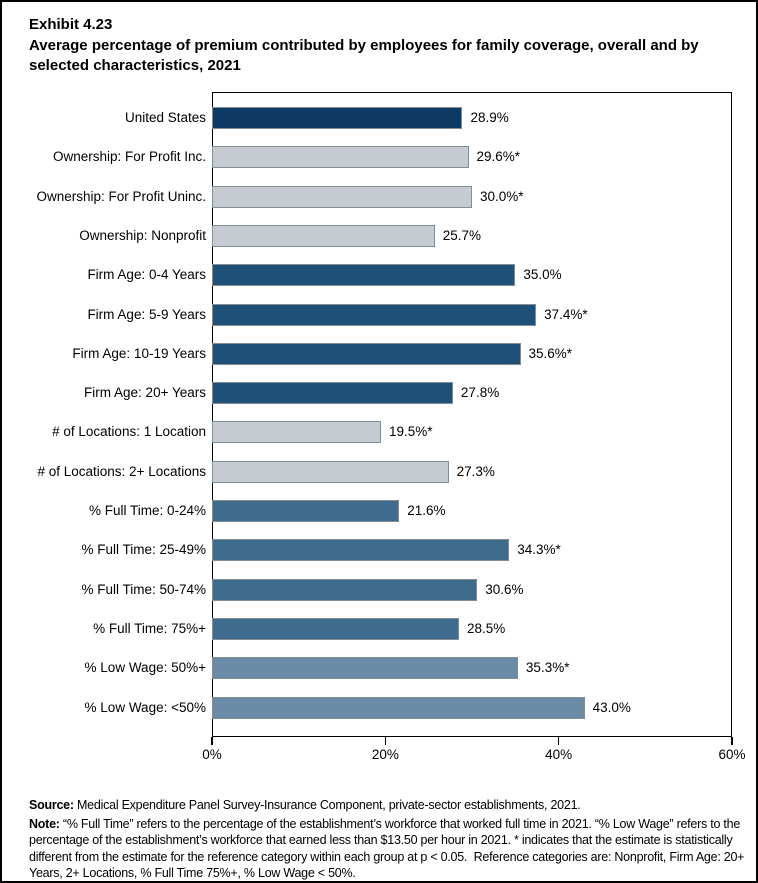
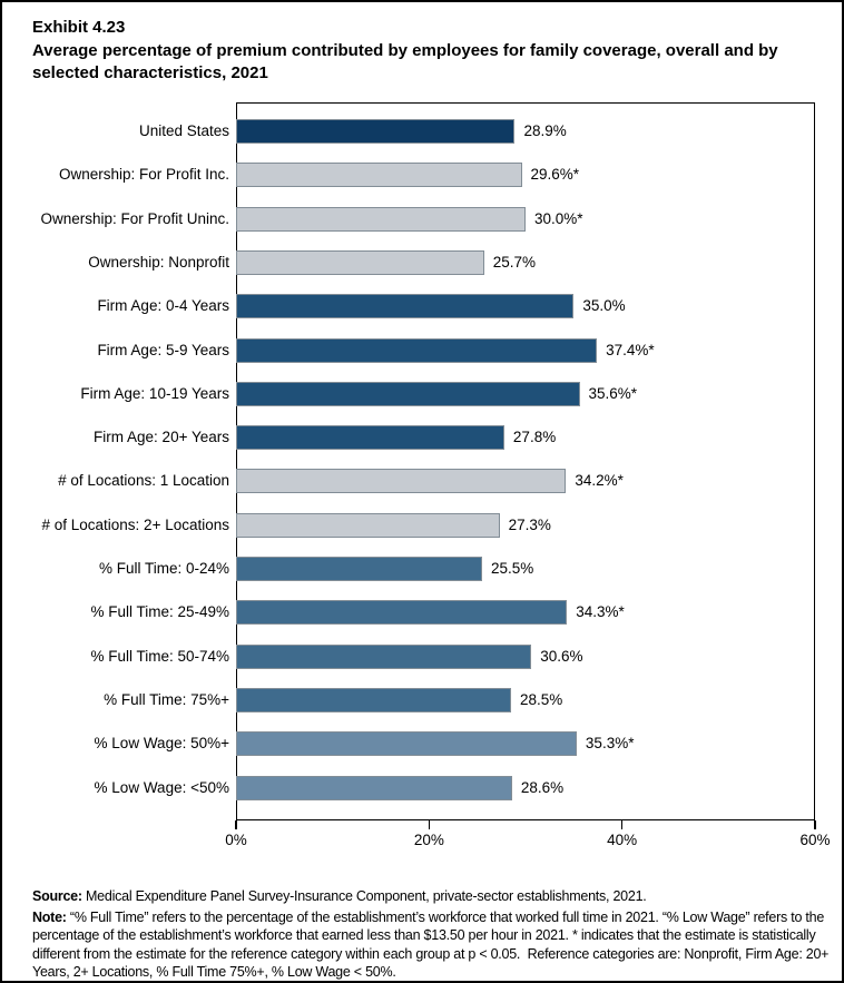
# of Locations: 1 Location: 19.5 -> 34.2
% Full Time: 0-24%: 21.6% -> 25.5%
% Low Wage: <50%: 43.0% -> 28.6%
